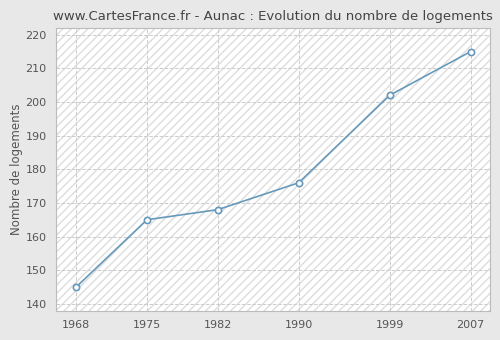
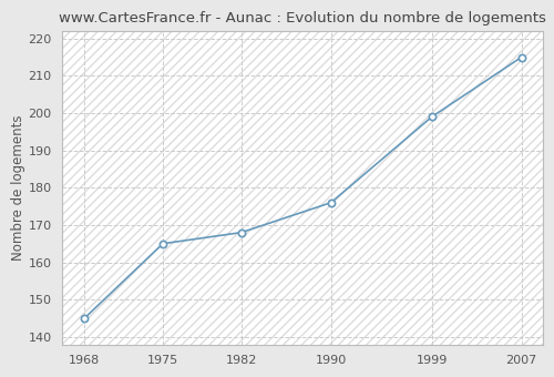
1999: 202 -> 199
